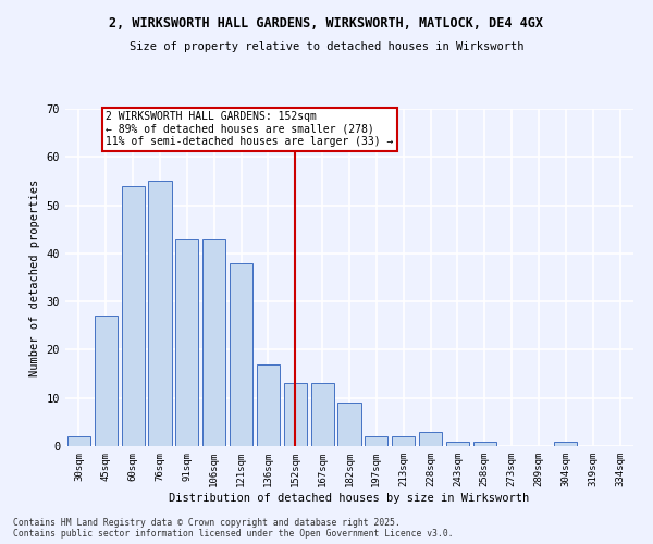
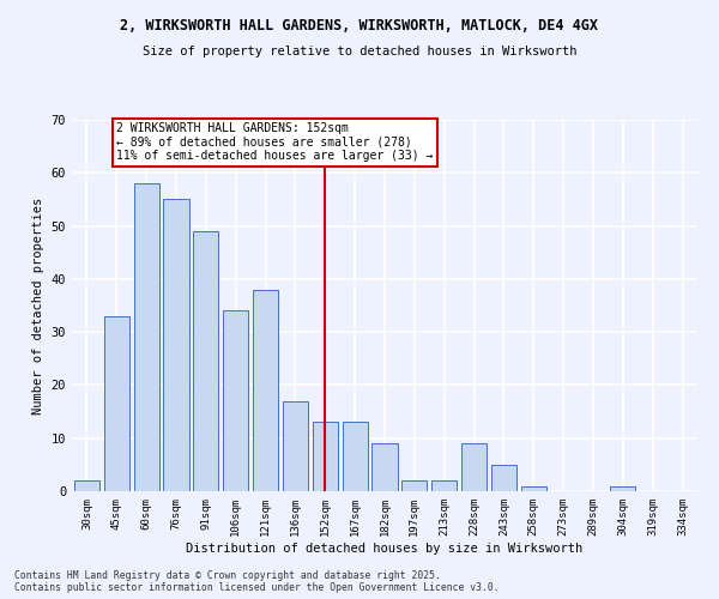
45sqm: 27 -> 33
60sqm: 54 -> 58
91sqm: 43 -> 49
106sqm: 43 -> 34
228sqm: 3 -> 9
243sqm: 1 -> 5
